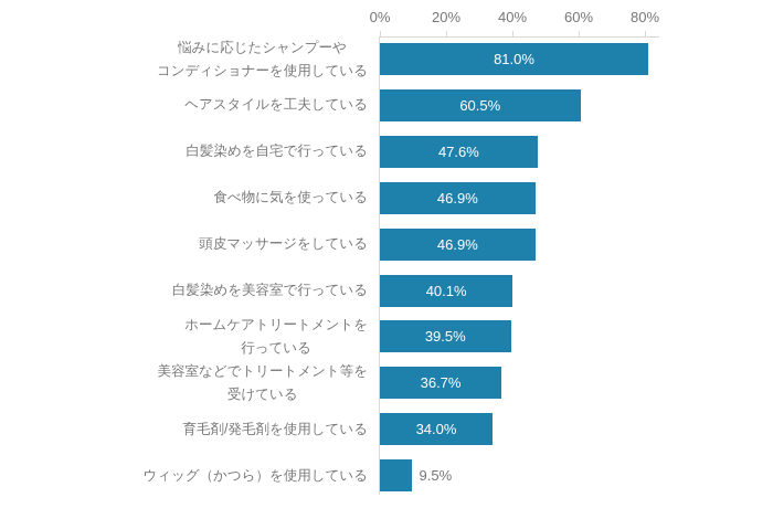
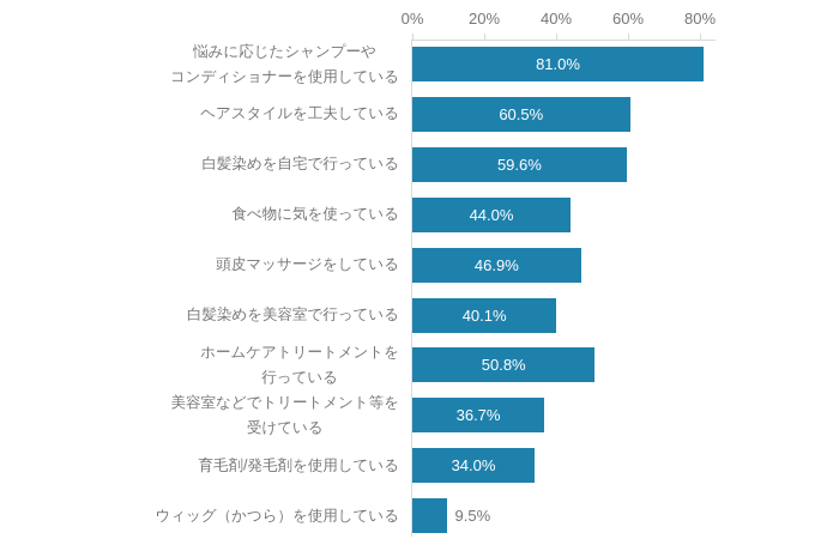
白髪染めを自宅で行っている: 47.6% -> 59.6%
食べ物に気を使っている: 46.9% -> 44.0%
ホームケアトリートメントを 行っている: 39.5% -> 50.8%
